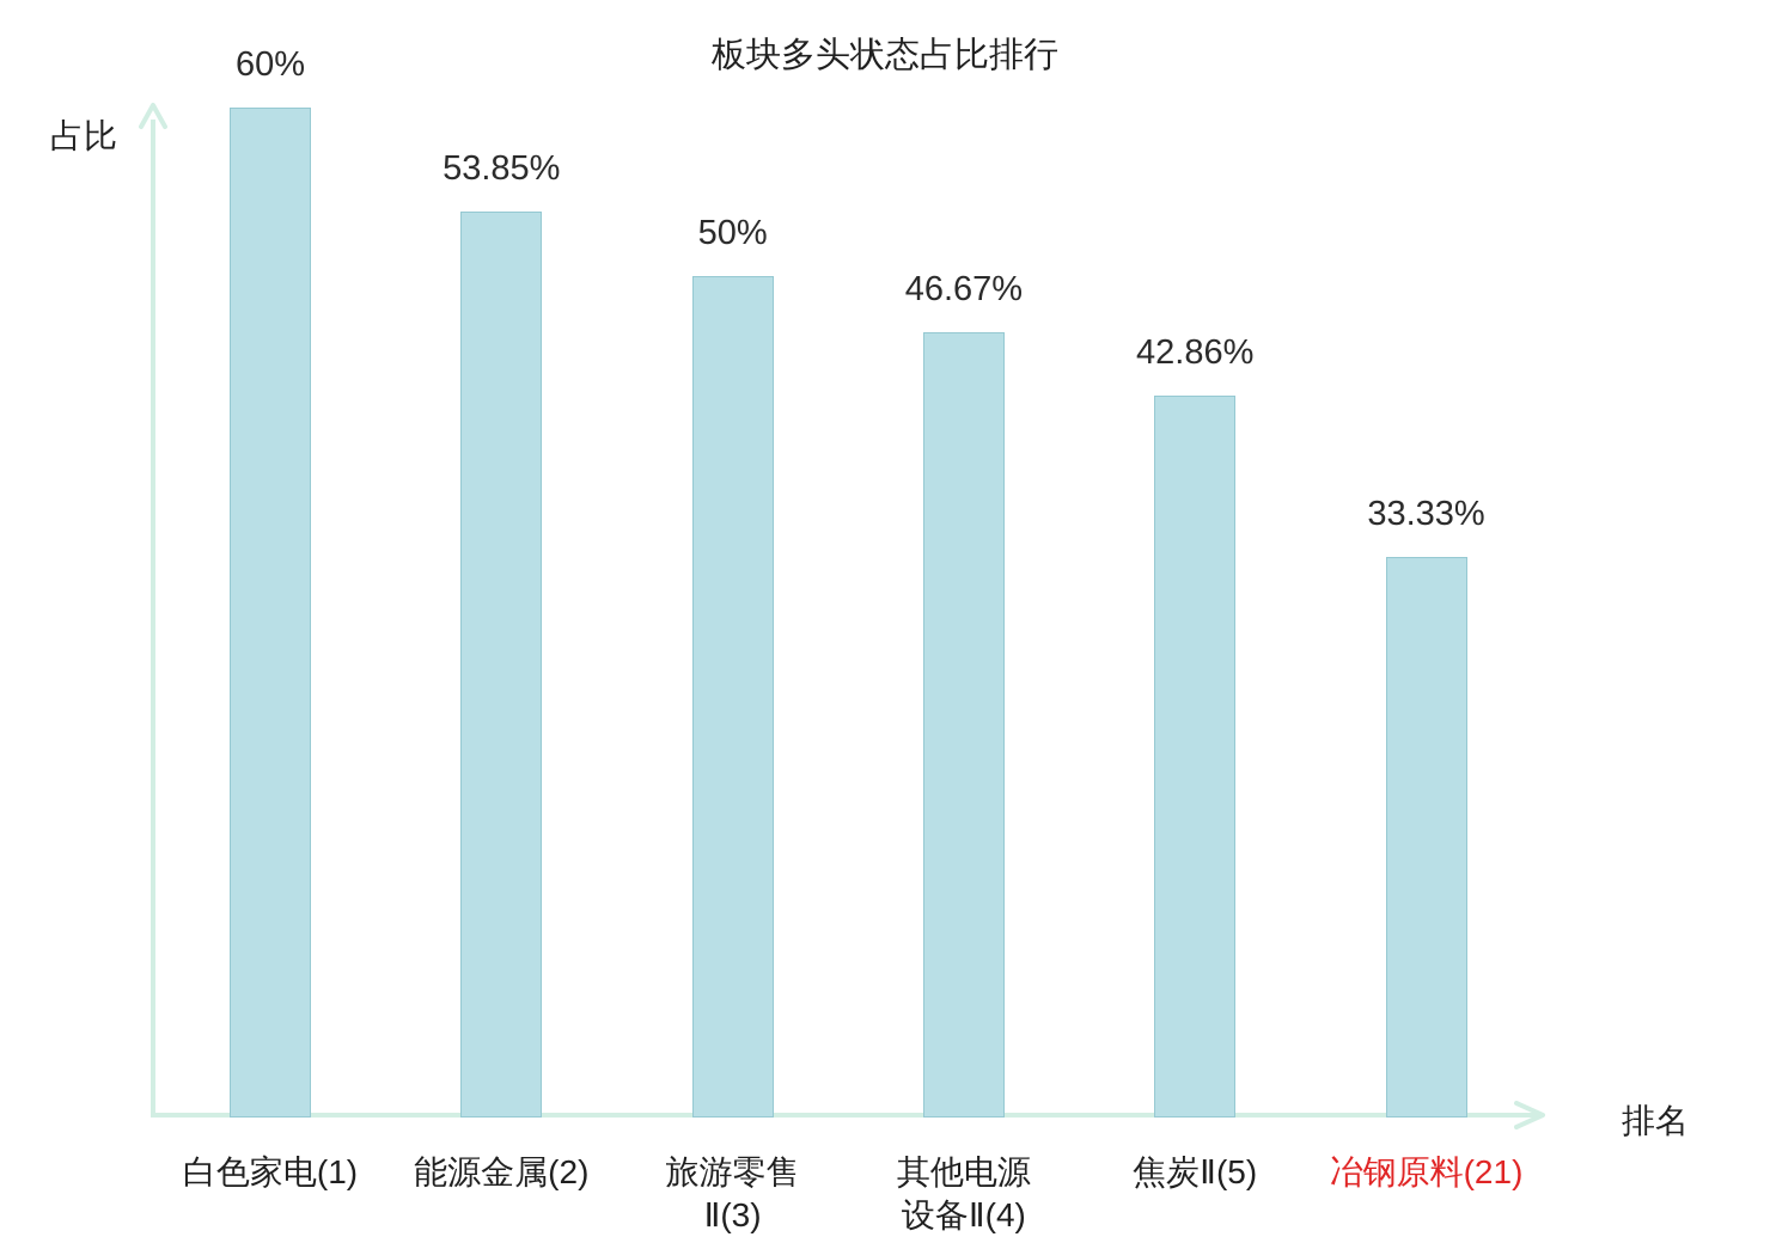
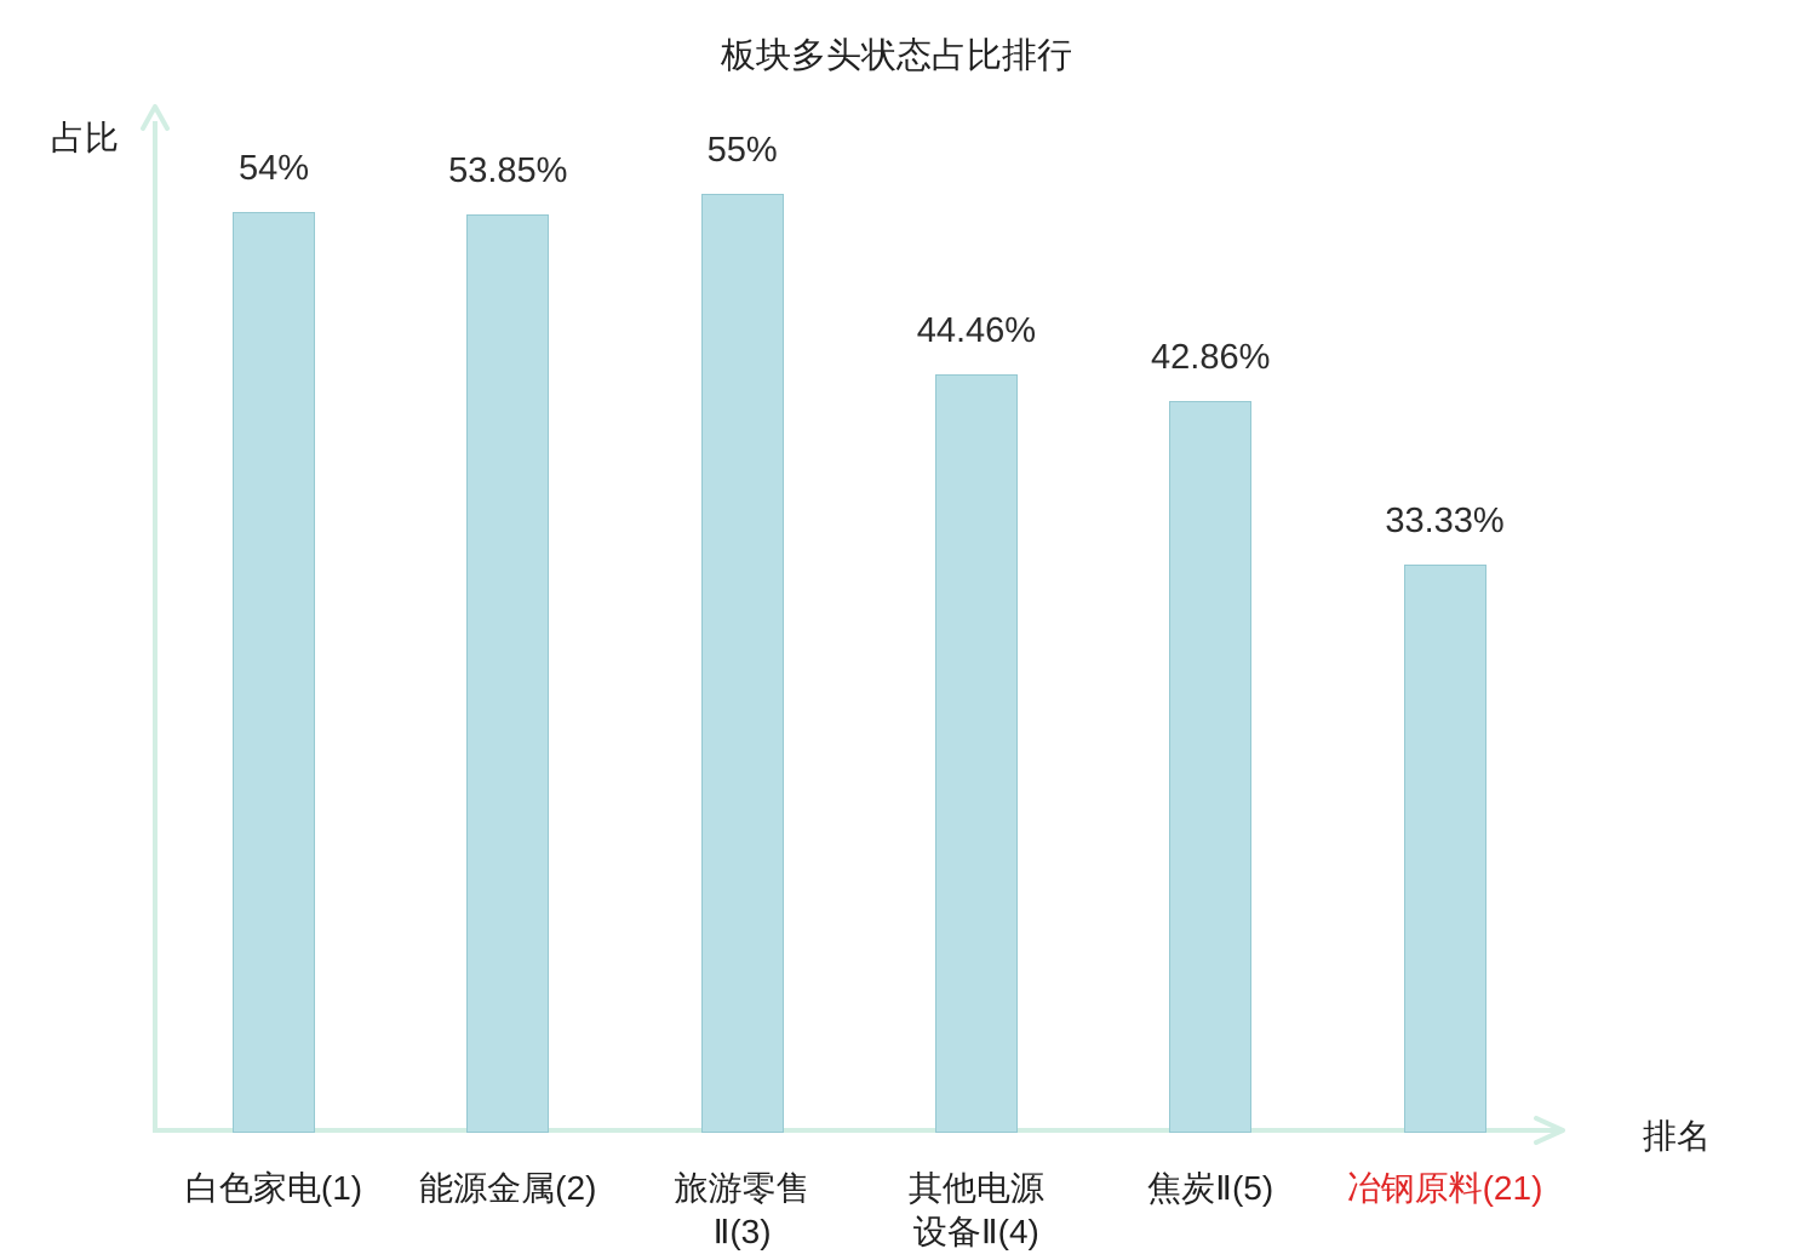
白色家电(1): 60% -> 54%
旅游零售 Ⅱ(3): 50% -> 55%
其他电源 设备Ⅱ(4): 46.67% -> 44.46%
